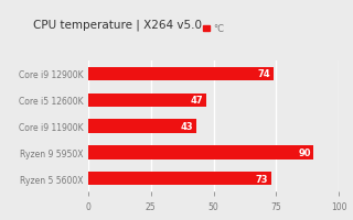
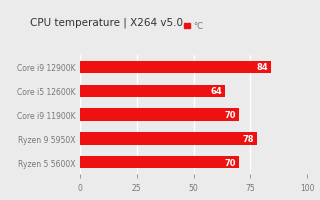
Core i9 12900K: 74 -> 84
Core i5 12600K: 47 -> 64
Core i9 11900K: 43 -> 70
Ryzen 9 5950X: 90 -> 78
Ryzen 5 5600X: 73 -> 70
